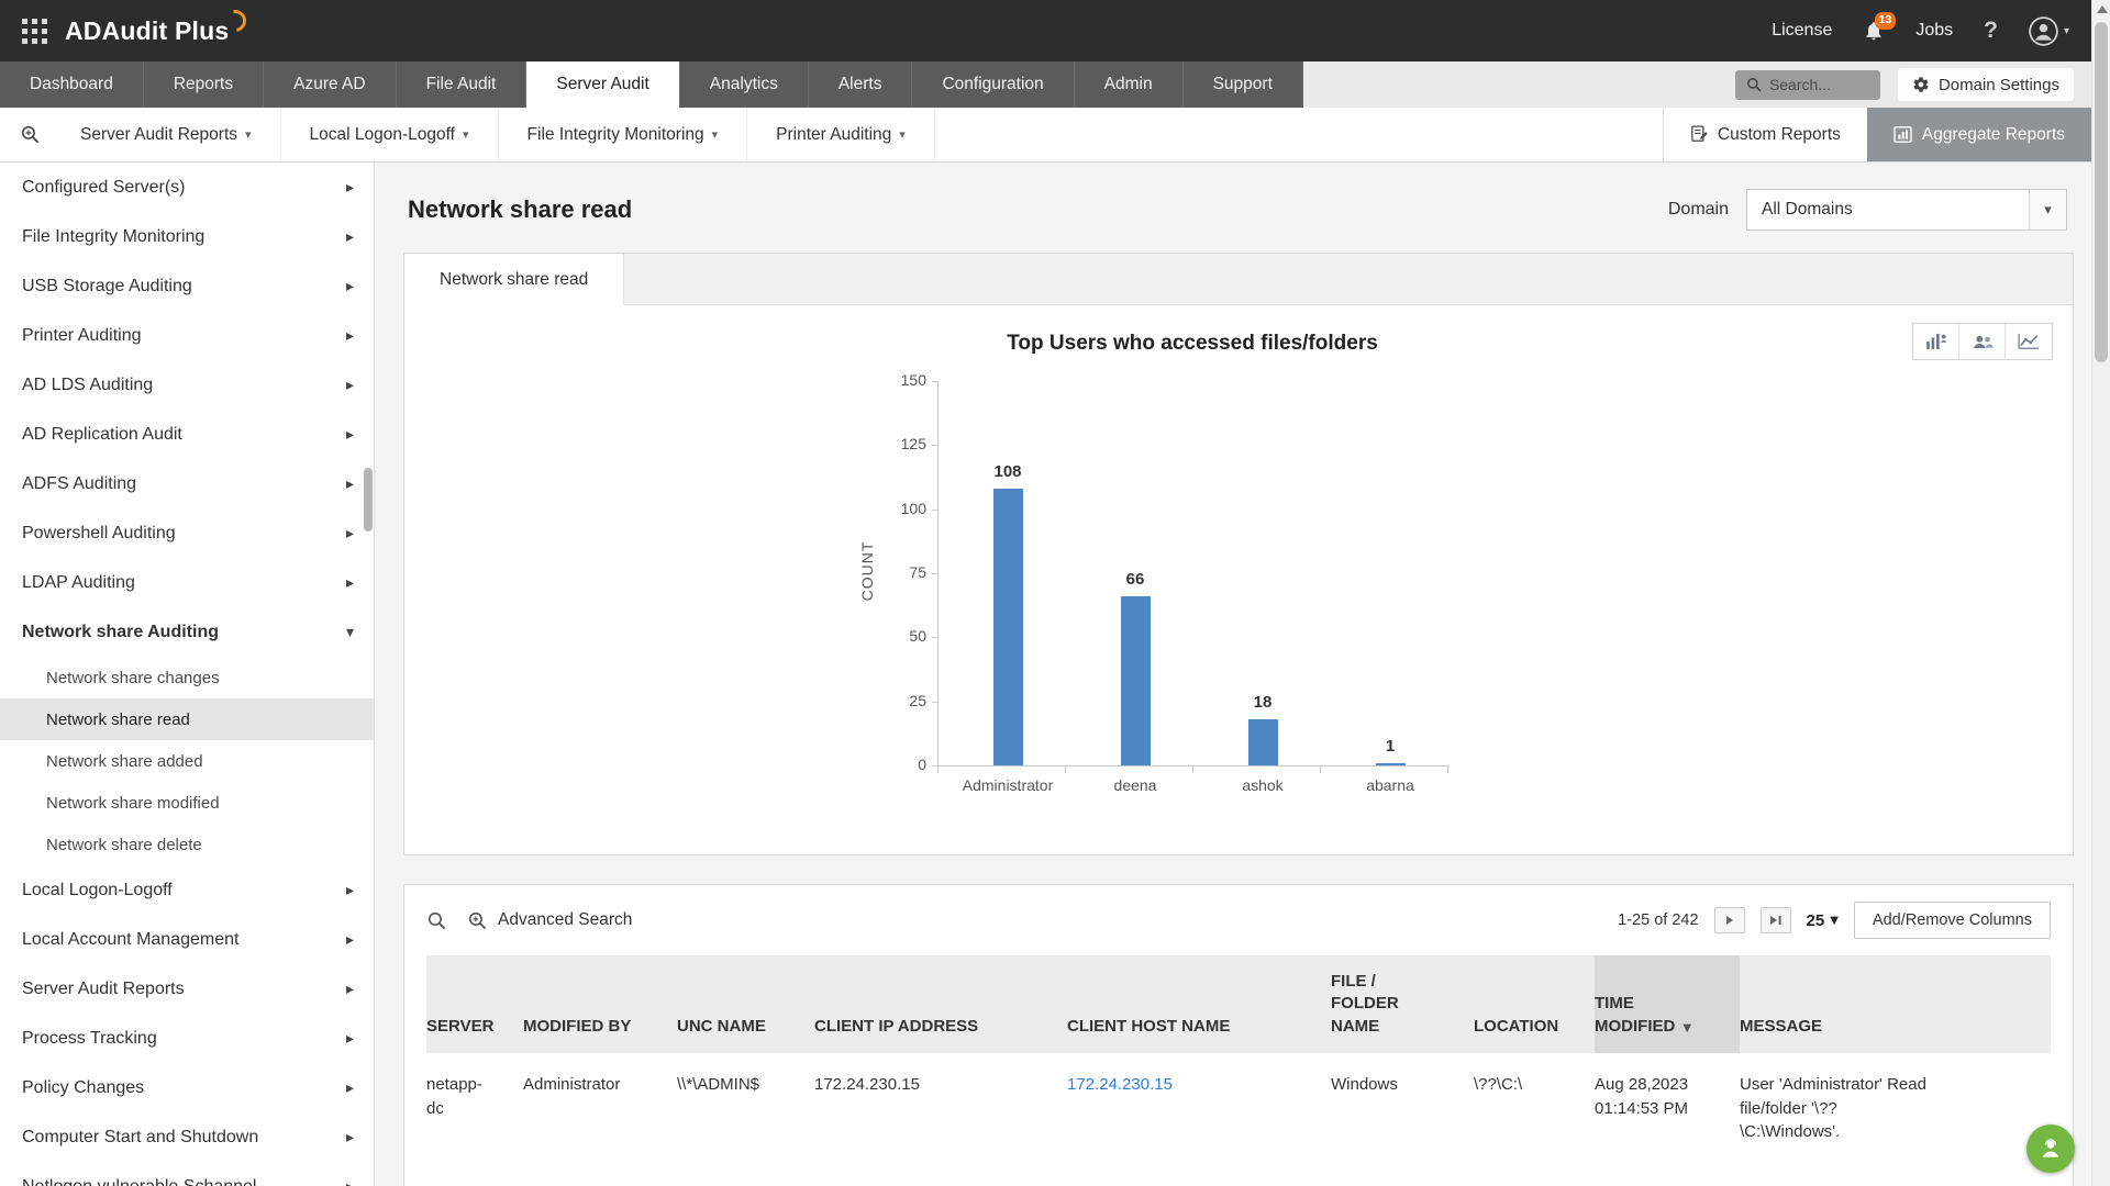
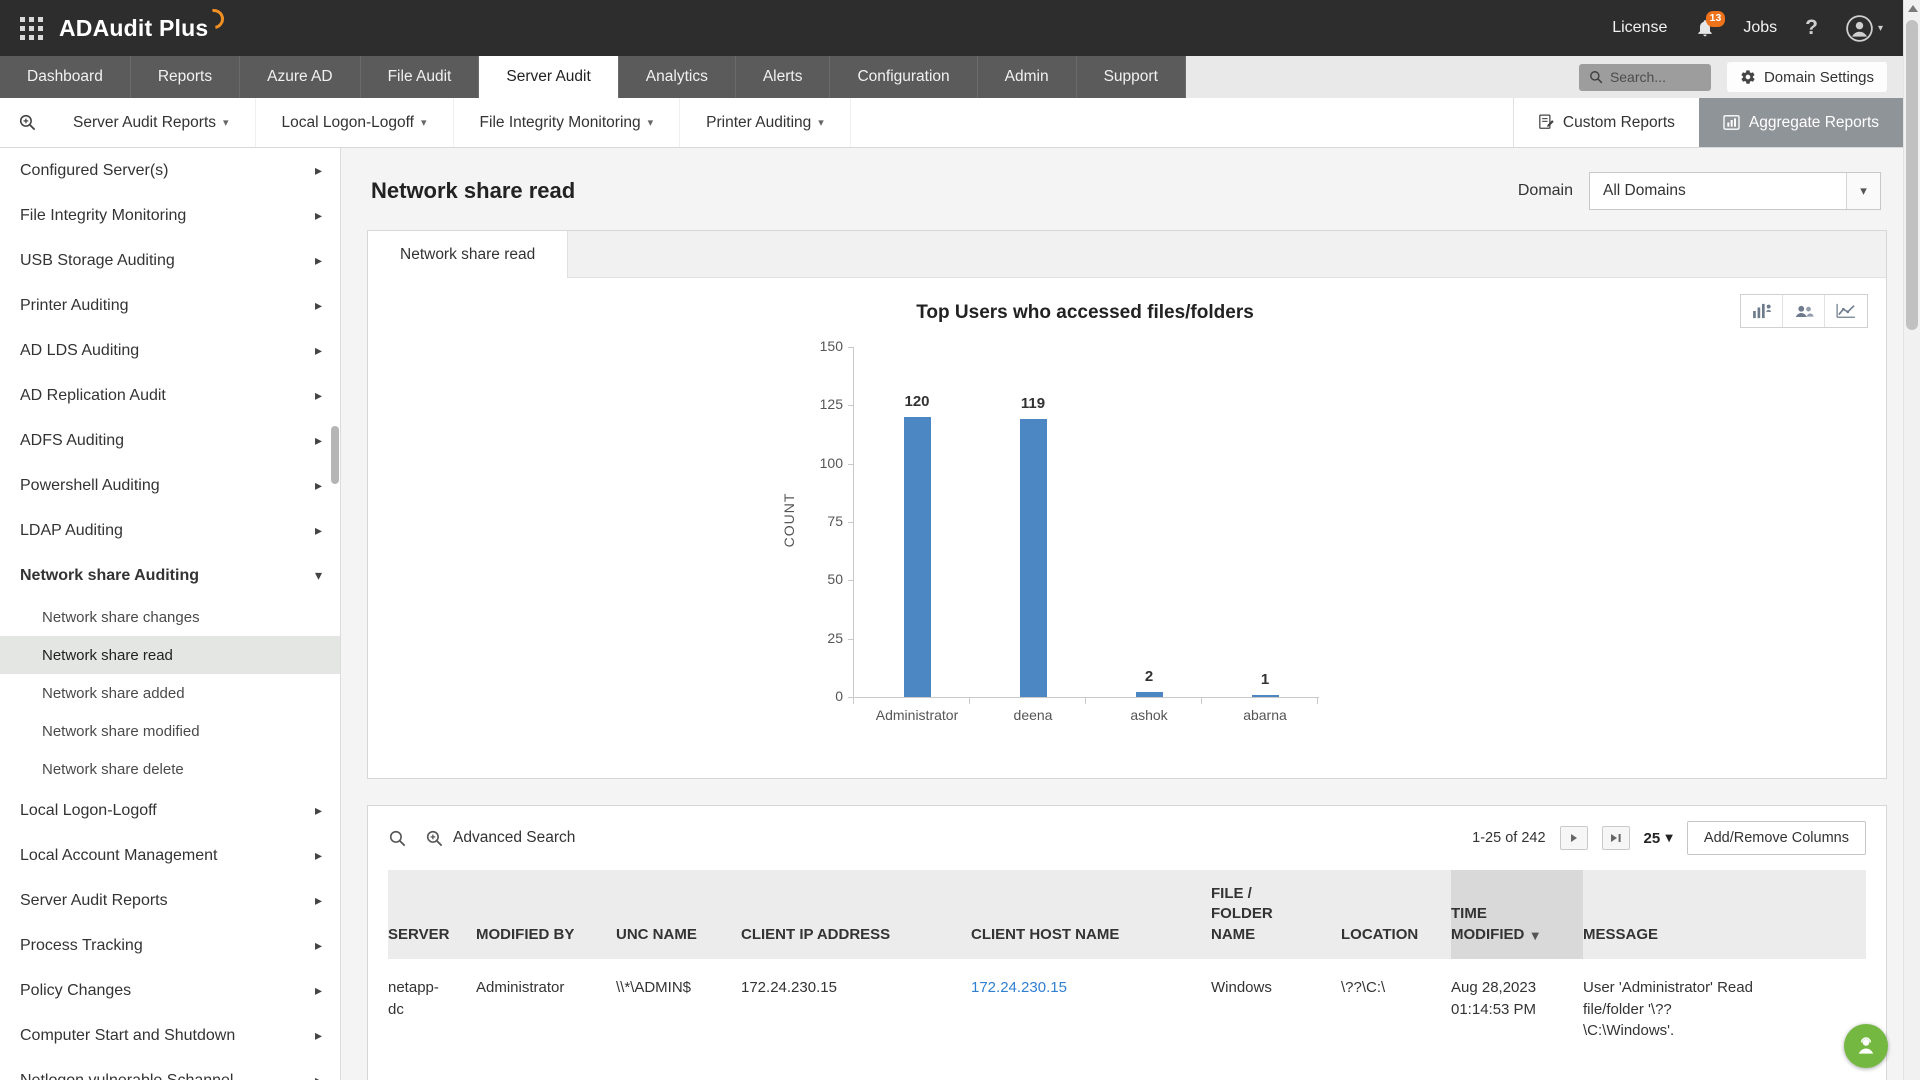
Administrator: 108 -> 120
deena: 66 -> 119
ashok: 18 -> 2
